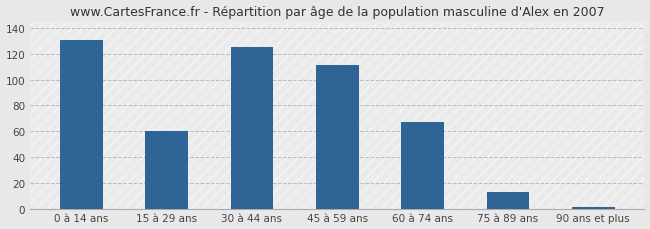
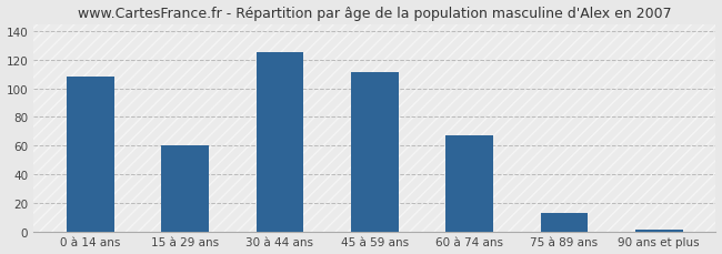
0 à 14 ans: 131 -> 108
